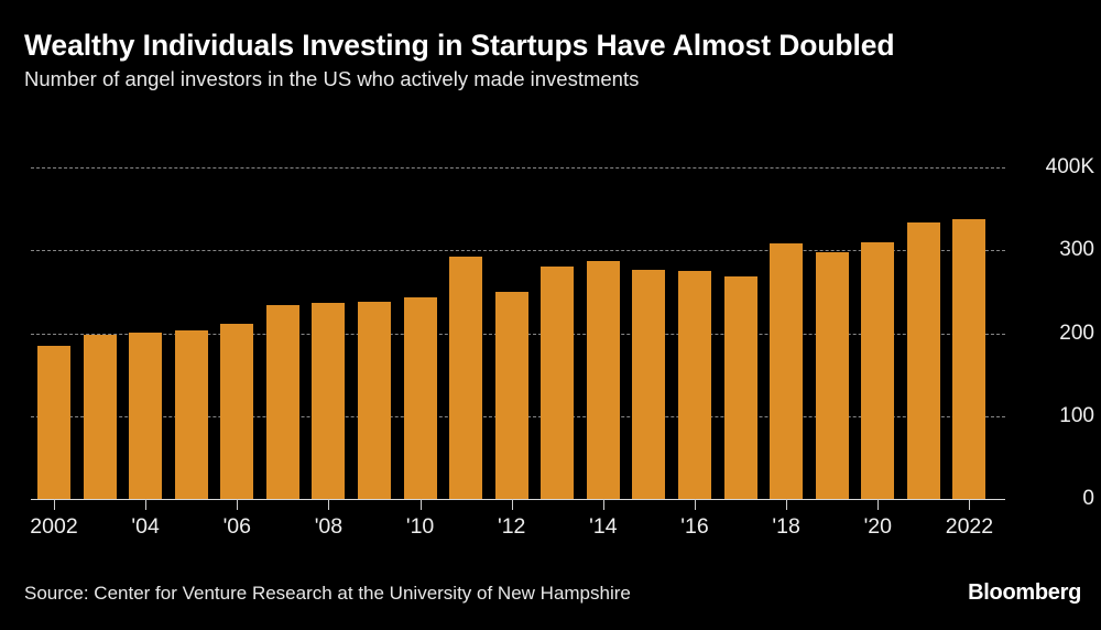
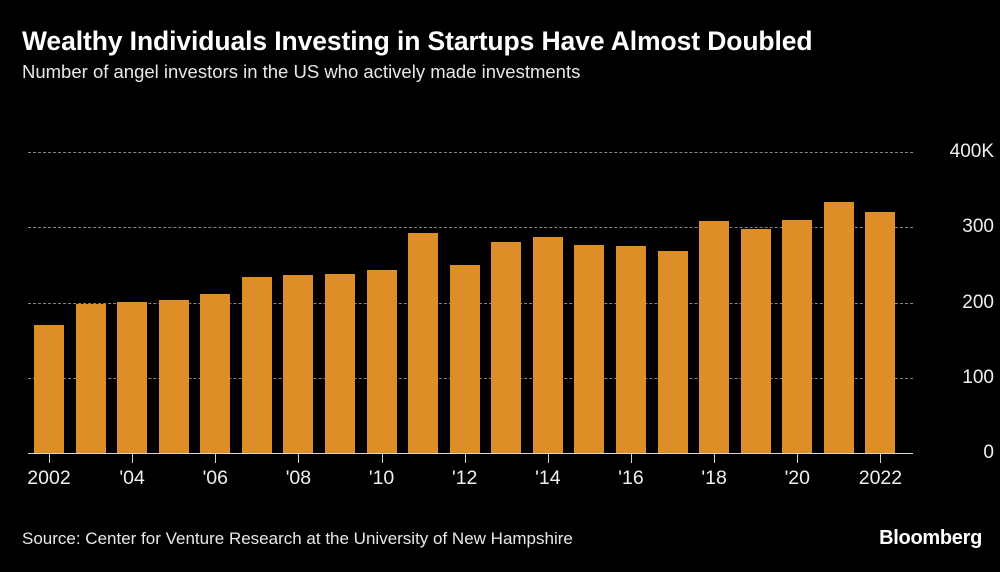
2002: 180K -> 170K
2022: 340K -> 320K
